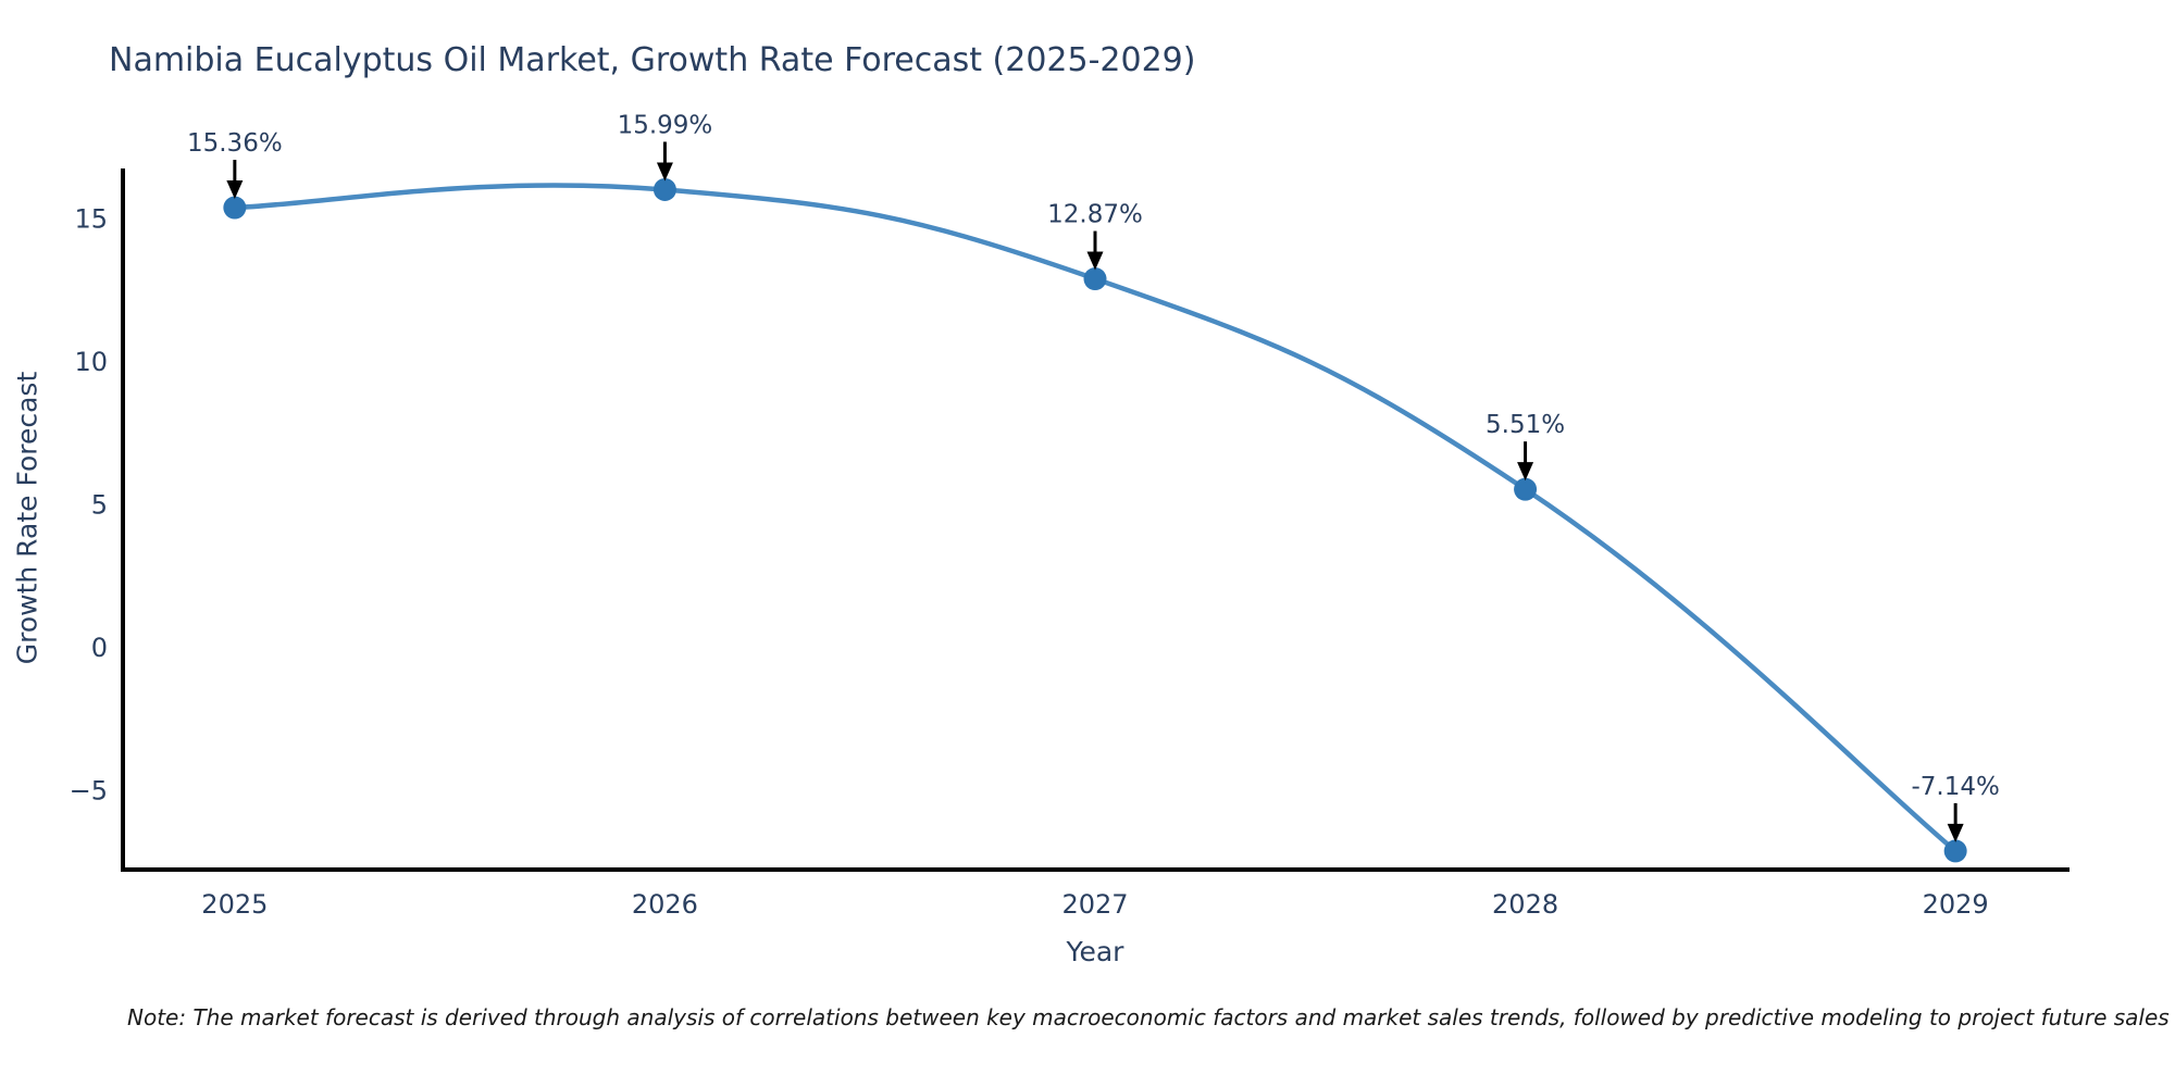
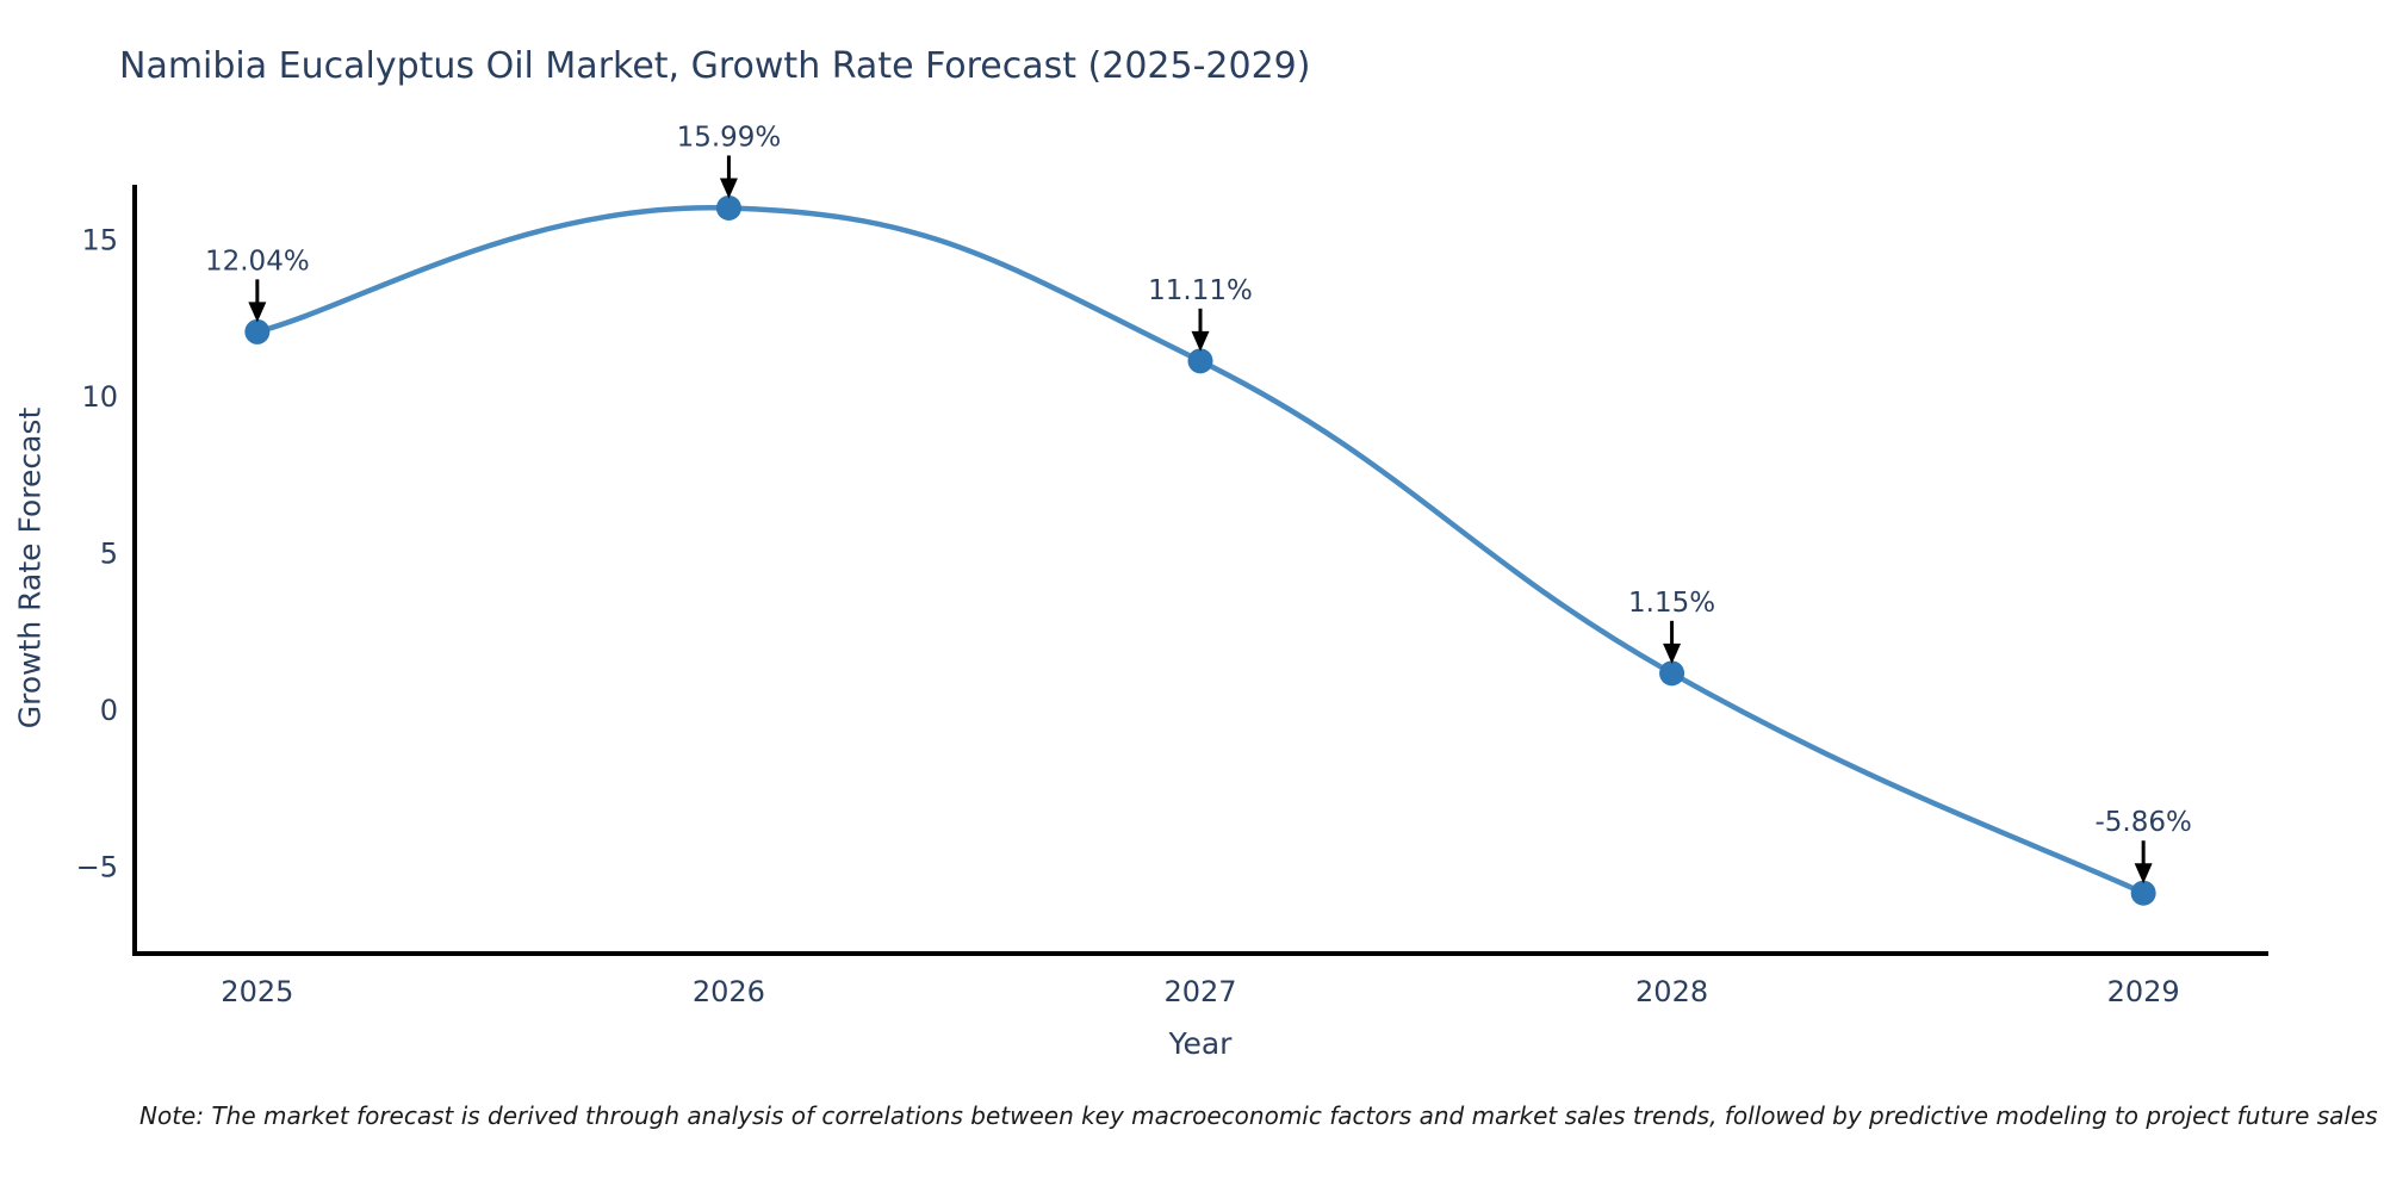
2025: 15.36% -> 12.04%
2027: 12.87% -> 11.11%
2028: 5.51% -> 1.15%
2029: -7.14% -> -5.86%
